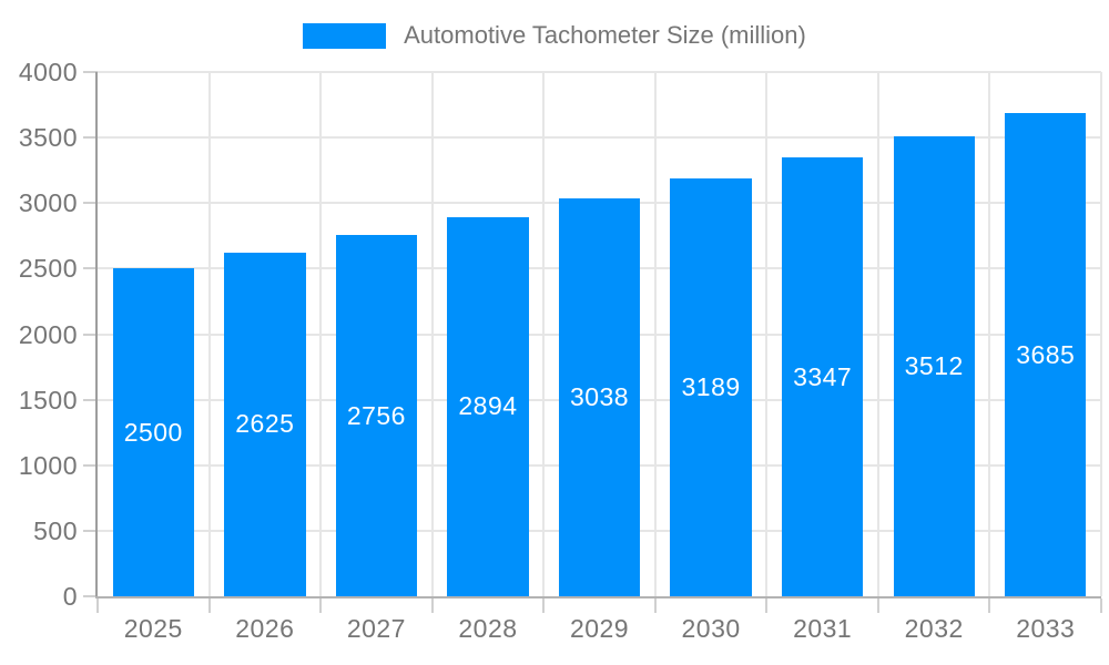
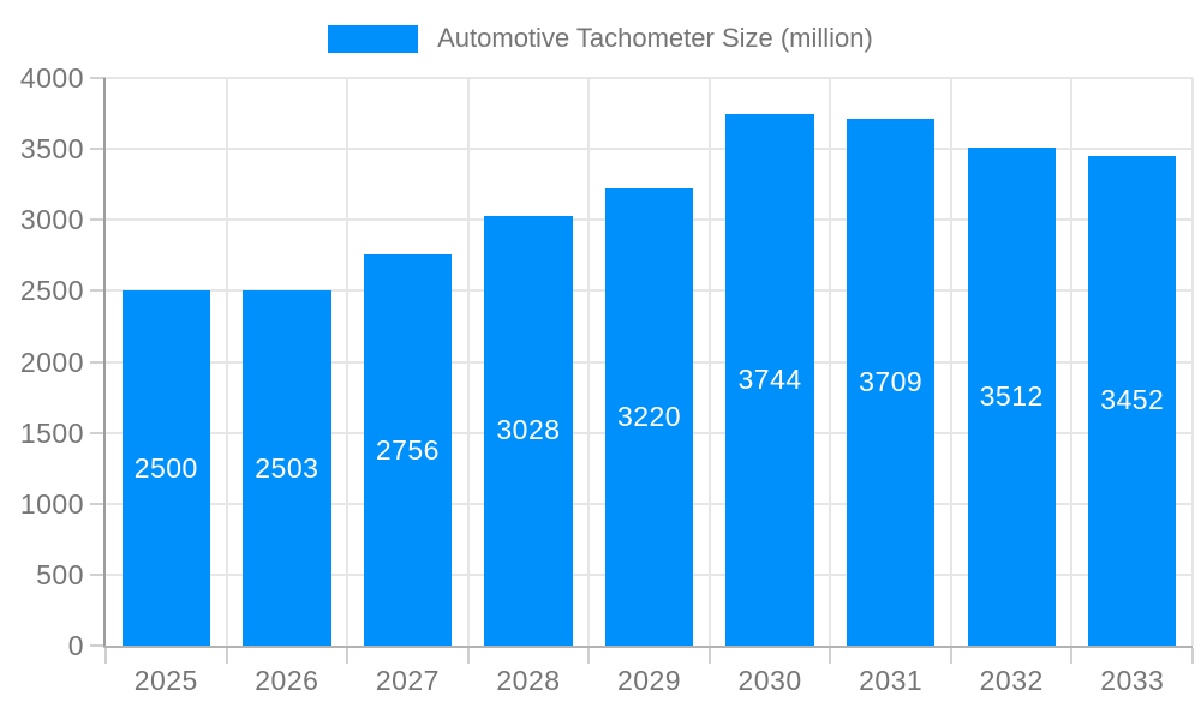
2026: 2625 -> 2503
2028: 2894 -> 3028
2029: 3038 -> 3220
2030: 3189 -> 3744
2031: 3347 -> 3709
2033: 3685 -> 3452
